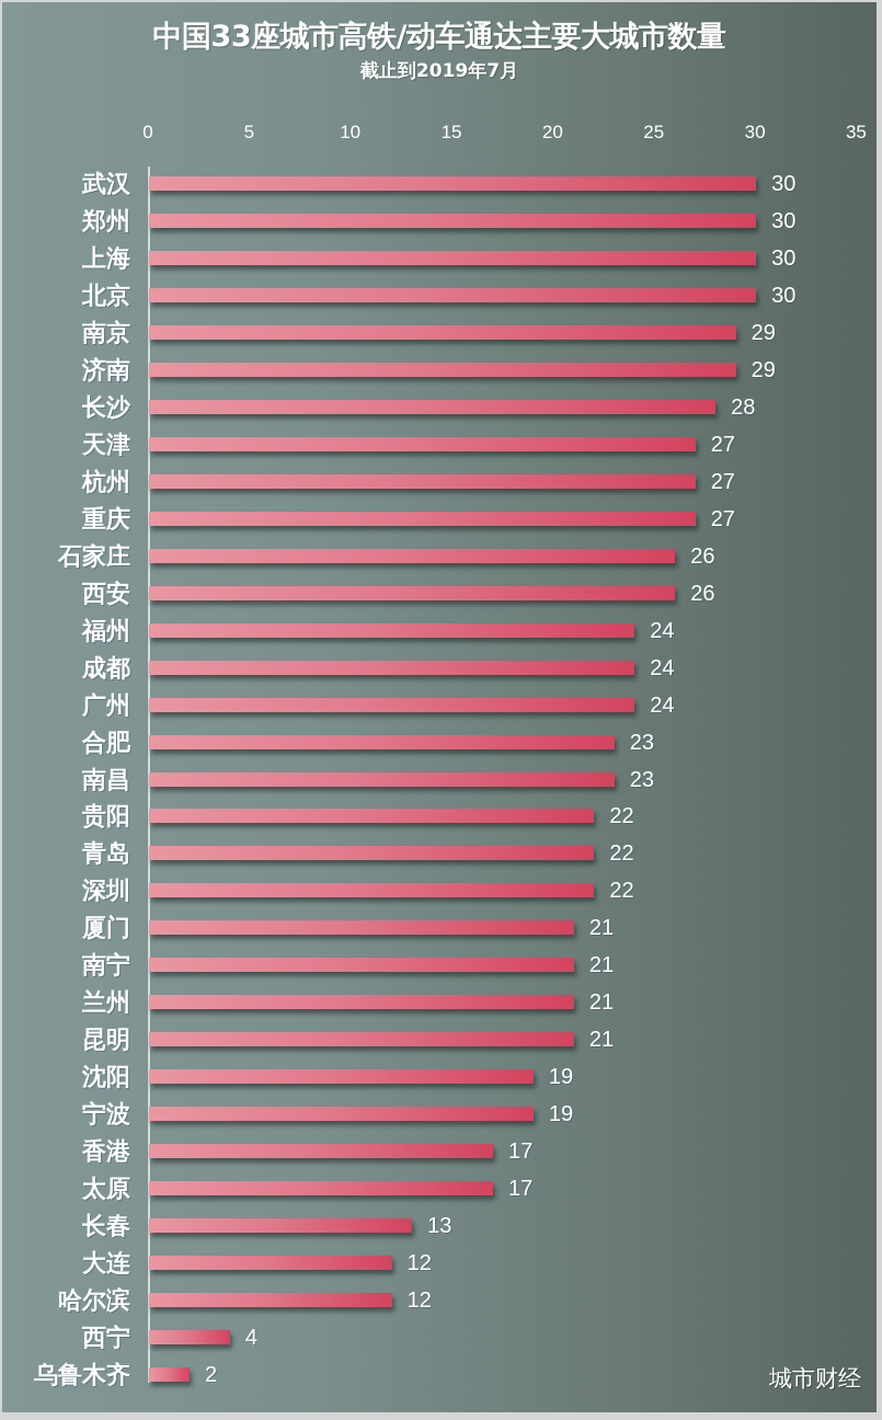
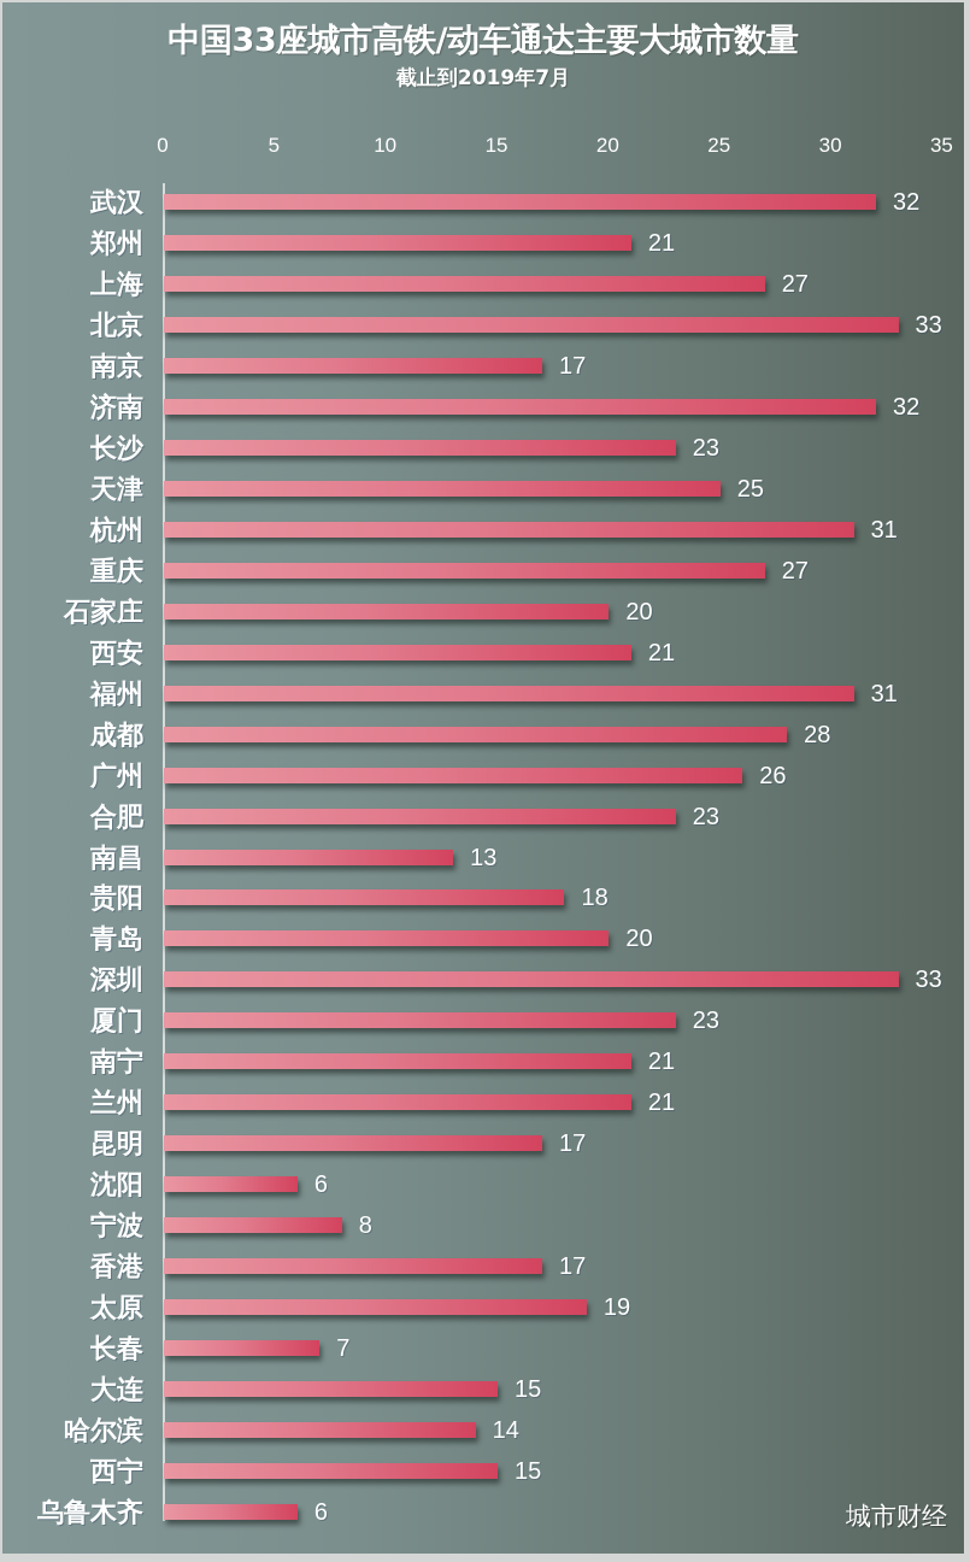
武汉: 30 -> 32
郑州: 30 -> 21
上海: 30 -> 27
北京: 30 -> 33
南京: 29 -> 17
济南: 29 -> 32
长沙: 28 -> 23
天津: 27 -> 25
杭州: 27 -> 31
石家庄: 26 -> 20
西安: 26 -> 21
福州: 24 -> 31
成都: 24 -> 28
广州: 24 -> 26
南昌: 23 -> 13
贵阳: 22 -> 18
青岛: 22 -> 20
深圳: 22 -> 33
厦门: 21 -> 23
昆明: 21 -> 17
沈阳: 19 -> 6
宁波: 19 -> 8
太原: 17 -> 19
长春: 13 -> 7
大连: 12 -> 15
哈尔滨: 12 -> 14
西宁: 4 -> 15
乌鲁木齐: 2 -> 6
